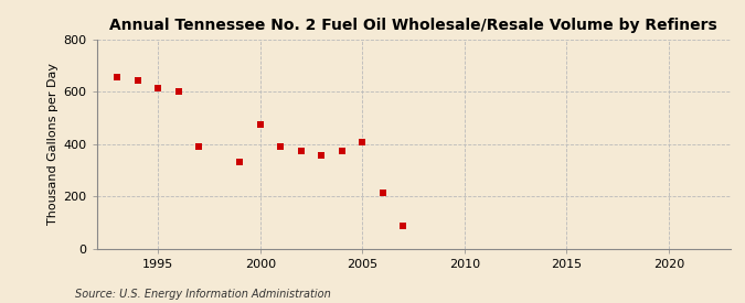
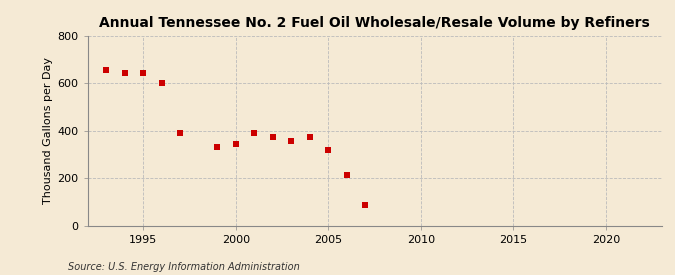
1995: 615 -> 645
2000: 475 -> 345
2005: 405 -> 320
